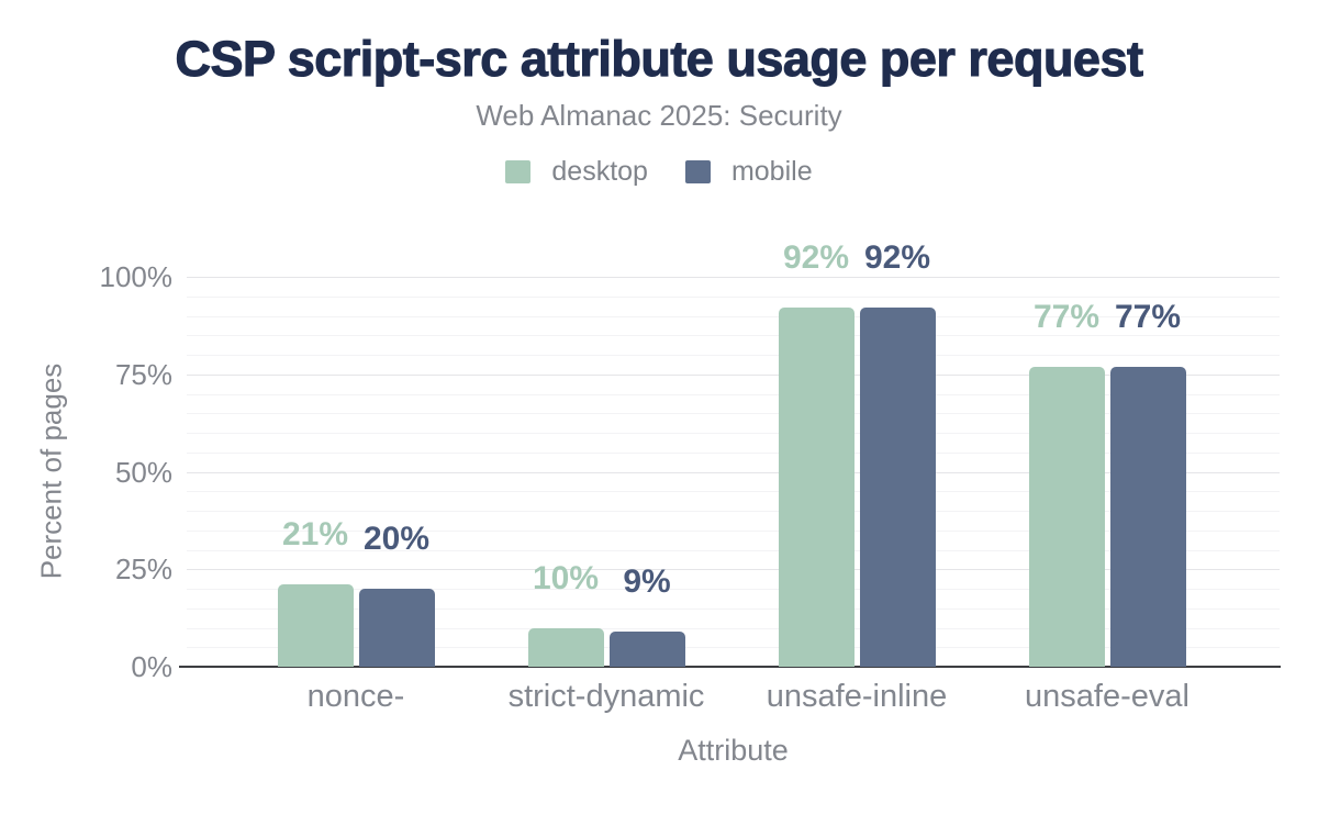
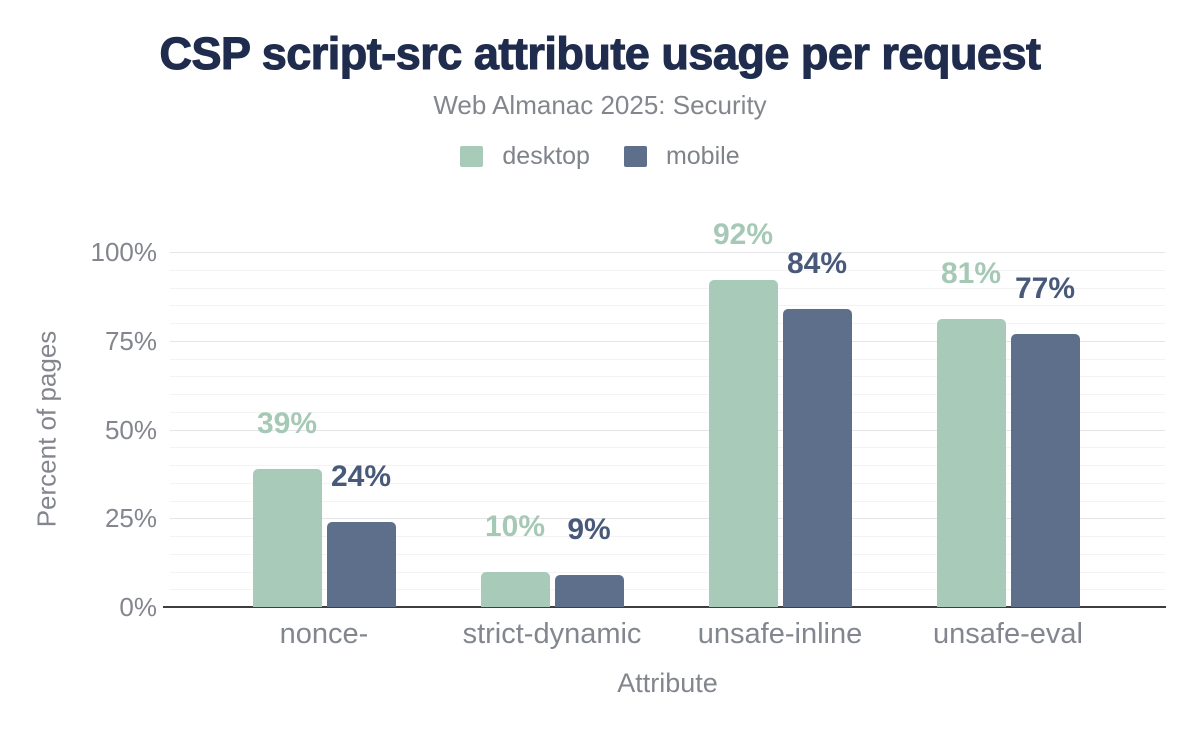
desktop/nonce-: 21% -> 39%
mobile/nonce-: 20% -> 24%
mobile/unsafe-inline: 92% -> 84%
desktop/unsafe-eval: 77% -> 81%
